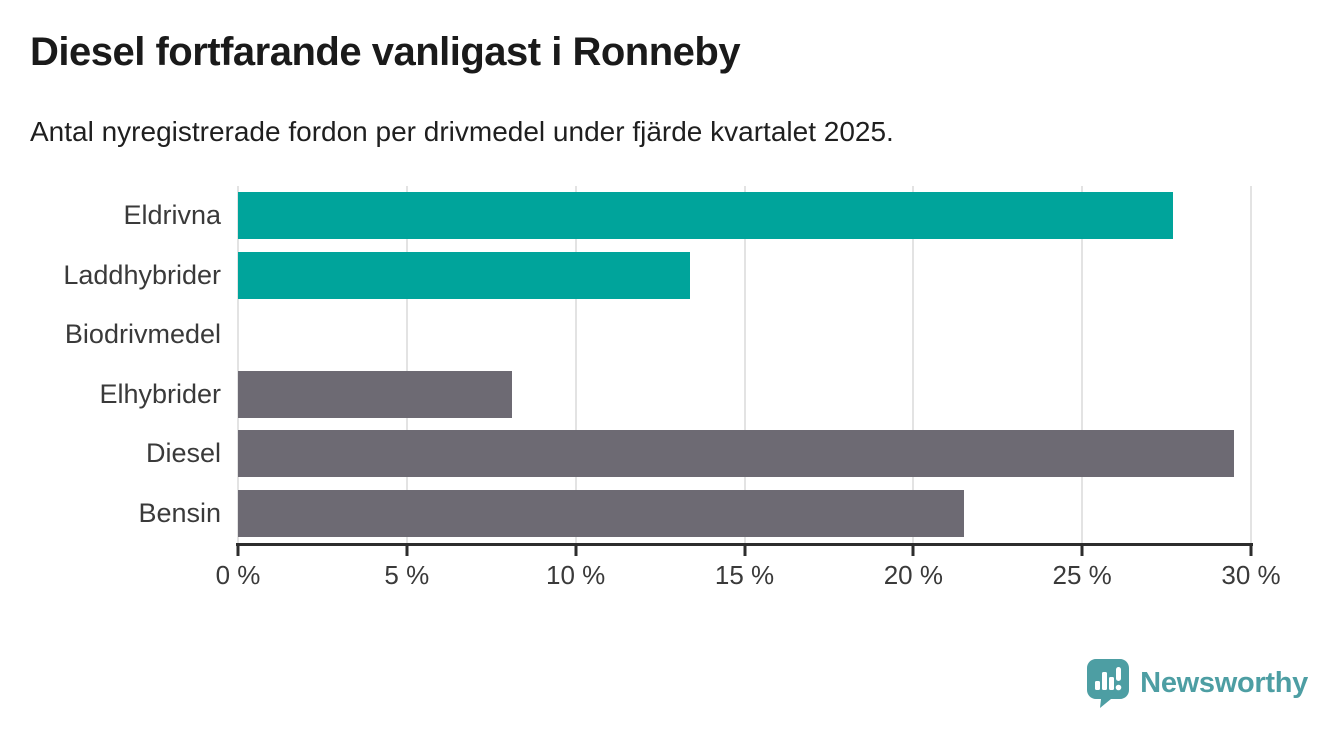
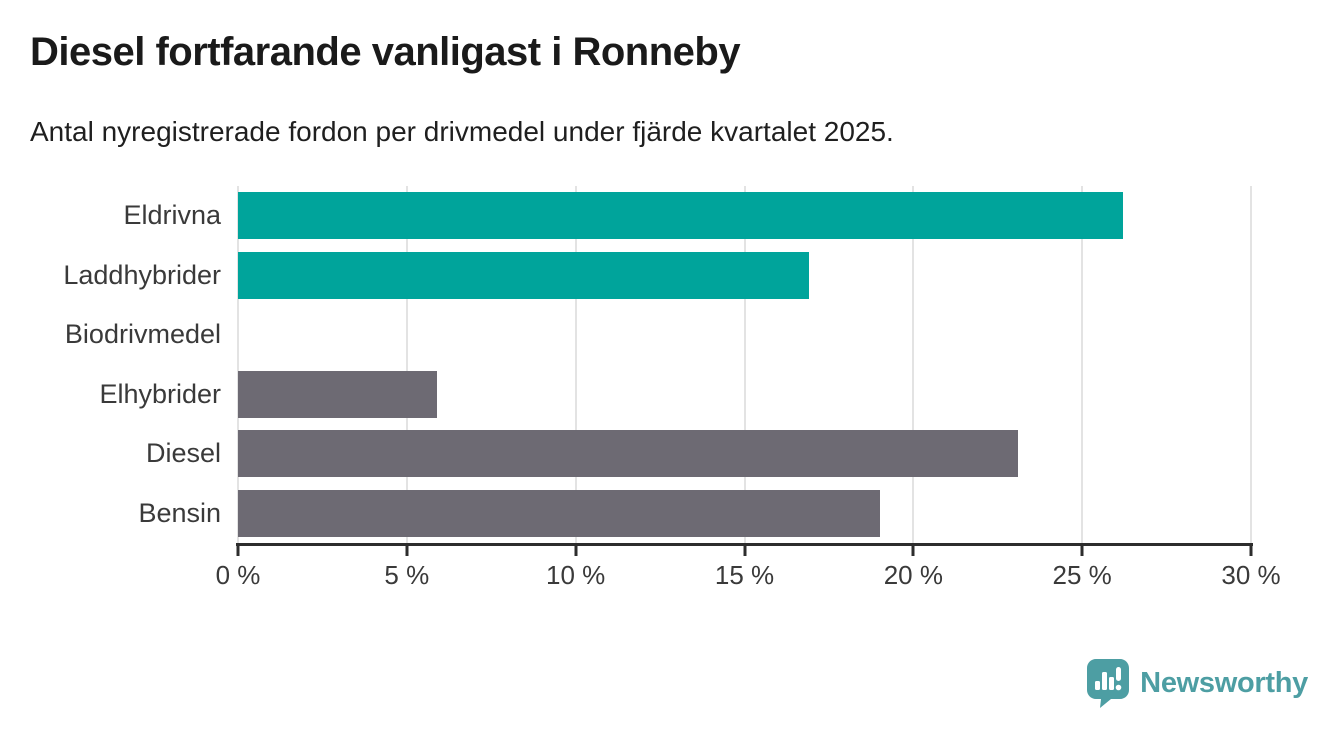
Eldrivna: 27.7% -> 26.2%
Laddhybrider: 13.4% -> 16.9%
Elhybrider: 8.1% -> 5.9%
Diesel: 29.5% -> 23.1%
Bensin: 21.5% -> 19.0%
